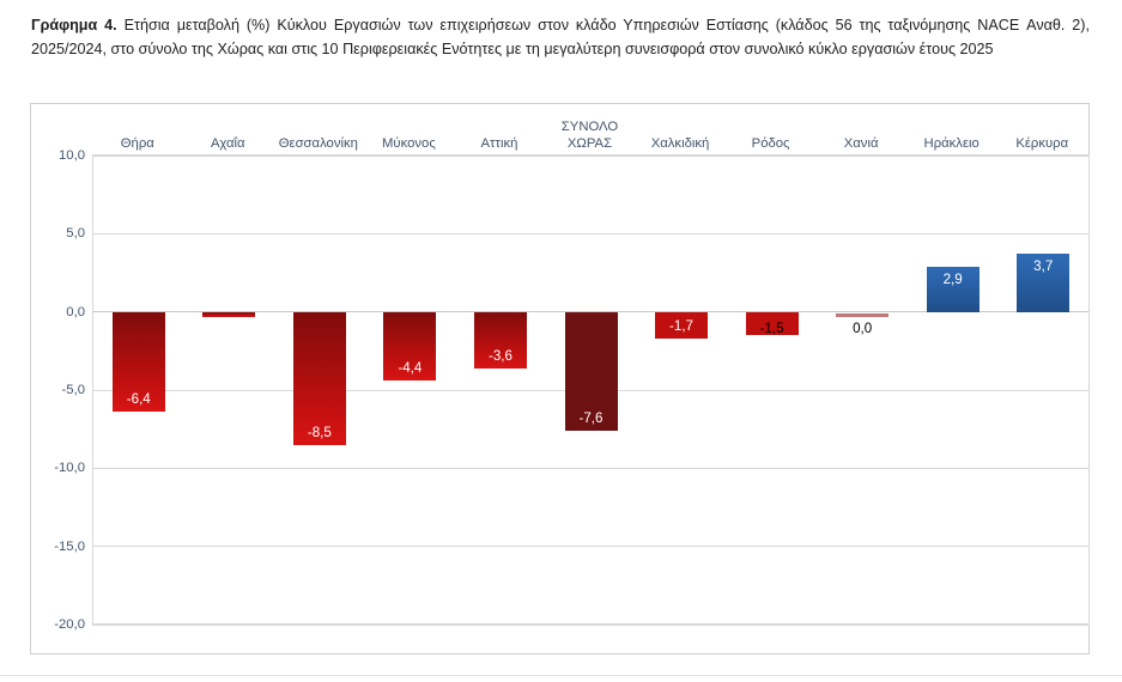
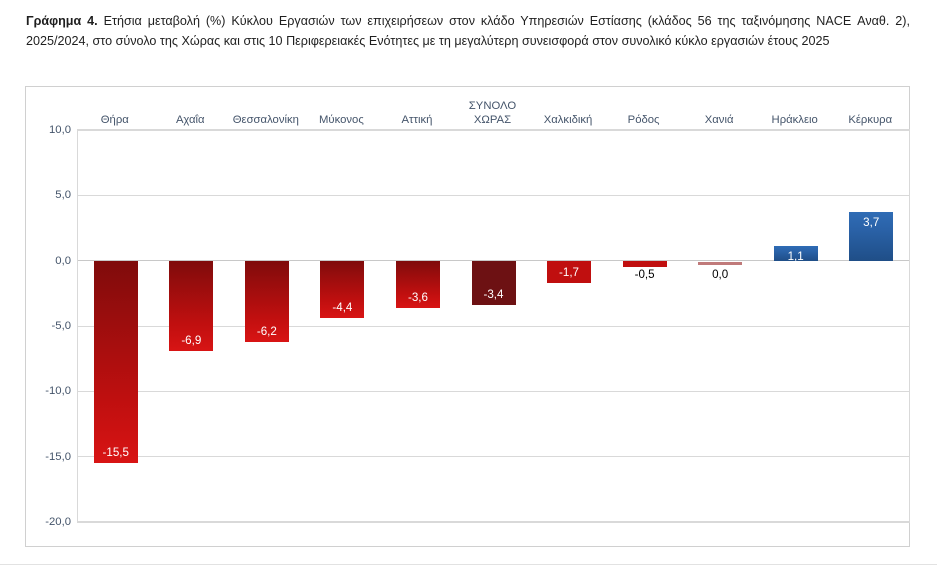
Θήρα: -6,4 -> -15,5
Αχαΐα: -0,3 -> -6,9
Θεσσαλονίκη: -8,5 -> -6,2
ΣΥΝΟΛΟ ΧΩΡΑΣ: -7,6 -> -3,4
Ρόδος: -1,5 -> -0,5
Ηράκλειο: 2,9 -> 1,1
